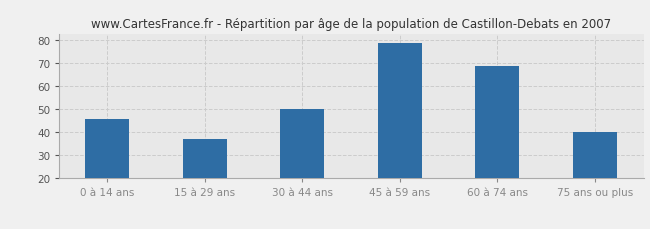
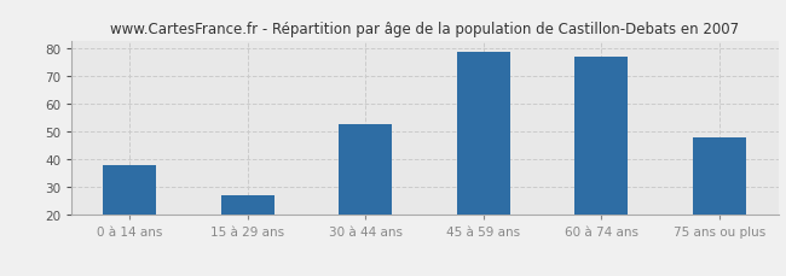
0 à 14 ans: 46 -> 38
15 à 29 ans: 37 -> 27
30 à 44 ans: 50 -> 53
60 à 74 ans: 69 -> 77
75 ans ou plus: 40 -> 48
